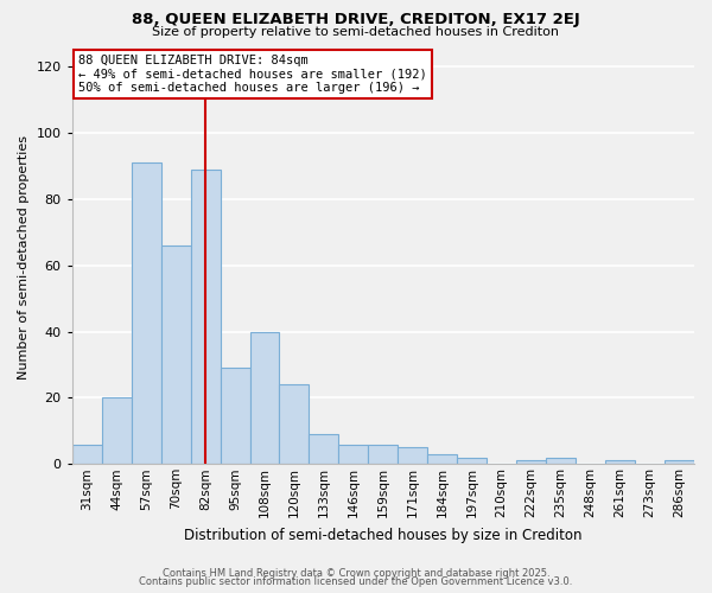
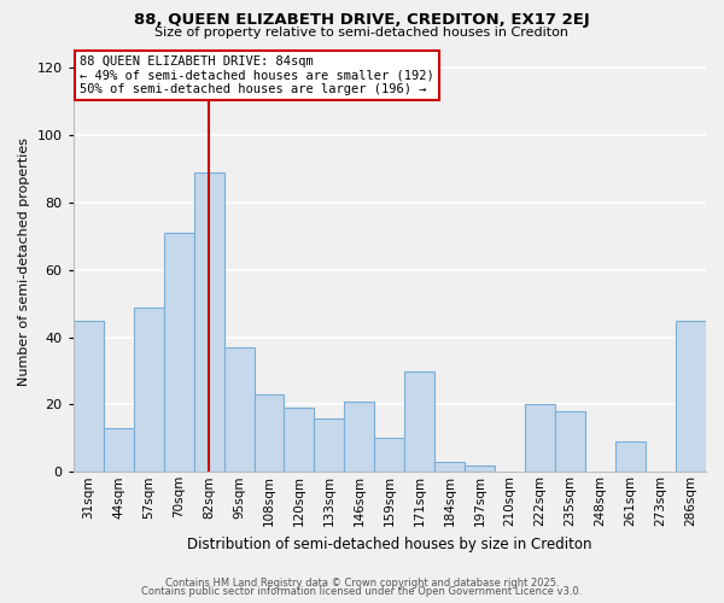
31sqm: 6 -> 45
44sqm: 20 -> 13
57sqm: 91 -> 49
70sqm: 66 -> 71
95sqm: 29 -> 37
108sqm: 40 -> 23
120sqm: 24 -> 19
133sqm: 9 -> 16
146sqm: 6 -> 21
159sqm: 6 -> 10
171sqm: 5 -> 30
222sqm: 1 -> 20
235sqm: 2 -> 18
261sqm: 1 -> 9
286sqm: 1 -> 45
